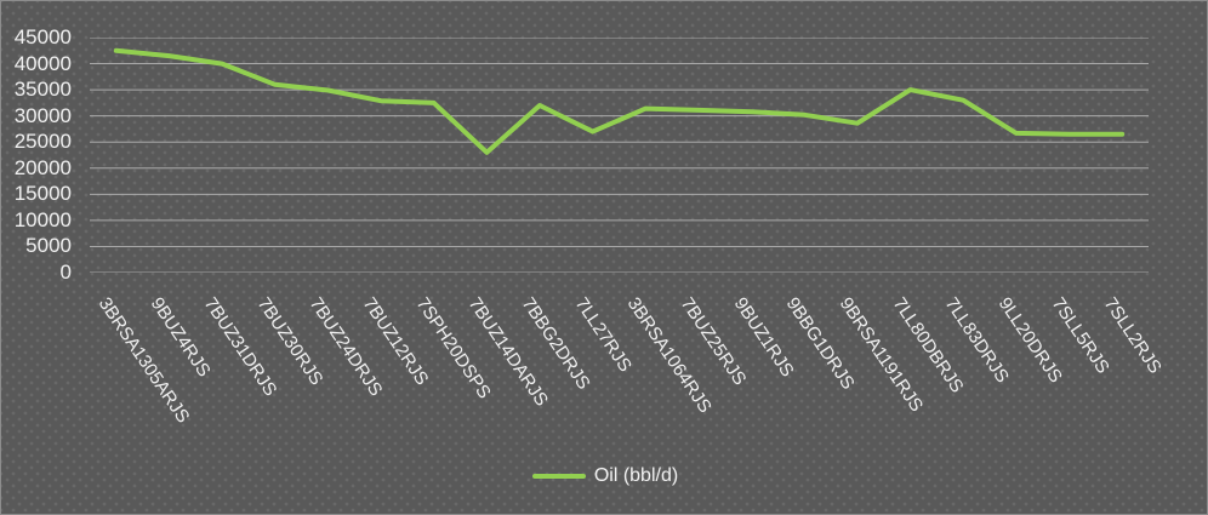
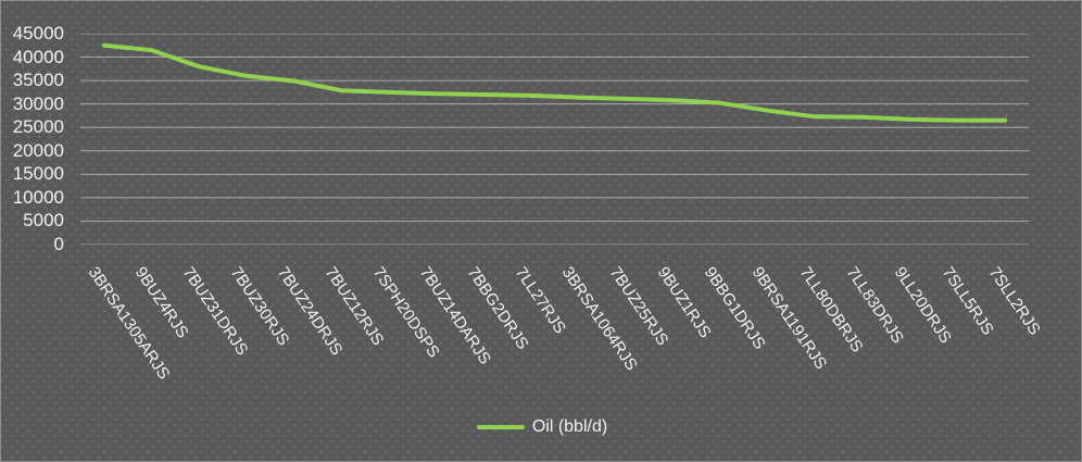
7BUZ31DRJS: 40000 -> 38000
7BUZ14DARJS: 23000 -> 32000
7LL27RJS: 27000 -> 32000
7LL80DBRJS: 35000 -> 27000
7LL83DRJS: 33000 -> 27000
